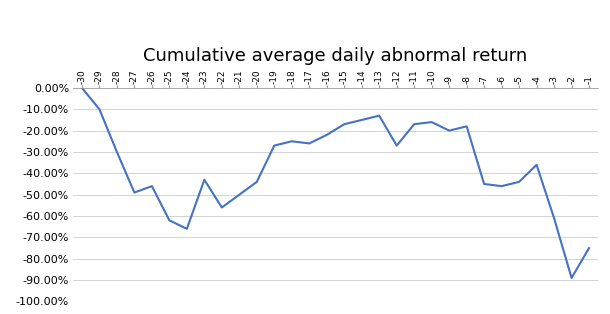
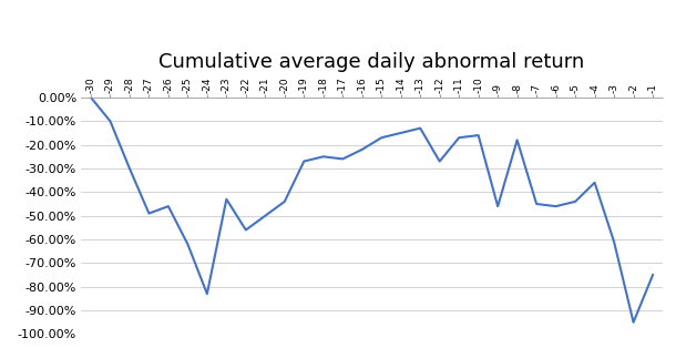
-24: -66% -> -83%
-9: -20% -> -46%
-2: -89% -> -95%
